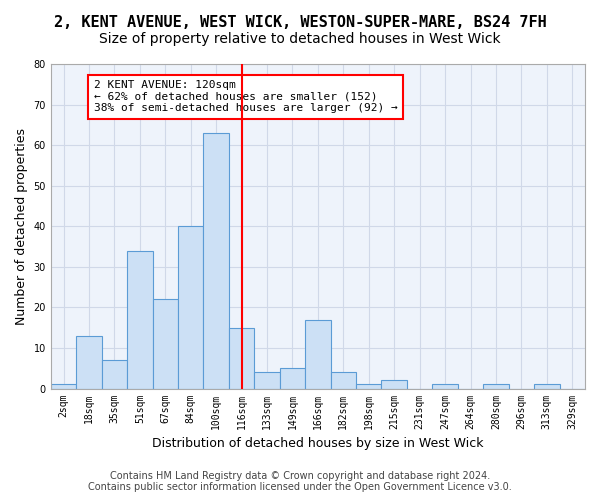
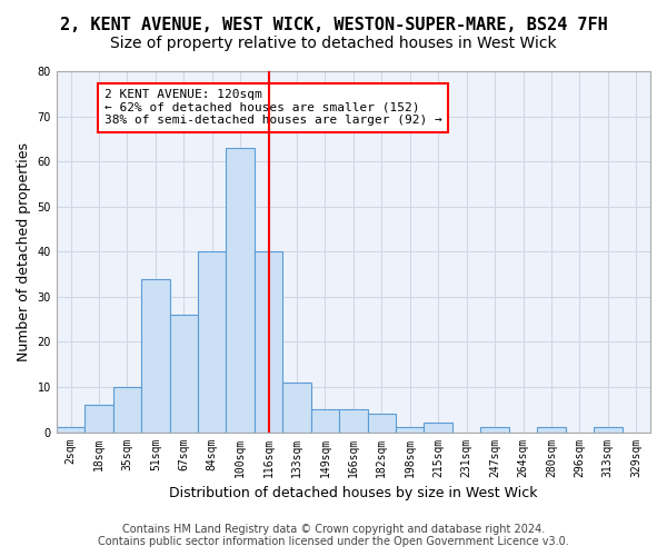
18sqm: 13 -> 6
35sqm: 7 -> 10
67sqm: 22 -> 26
116sqm: 15 -> 40
133sqm: 4 -> 11
166sqm: 17 -> 5
